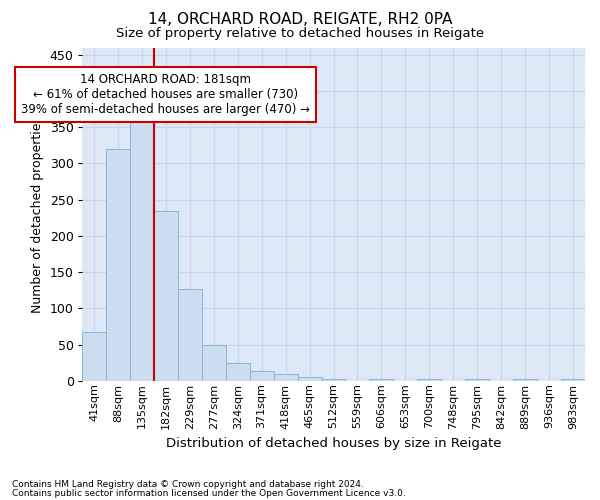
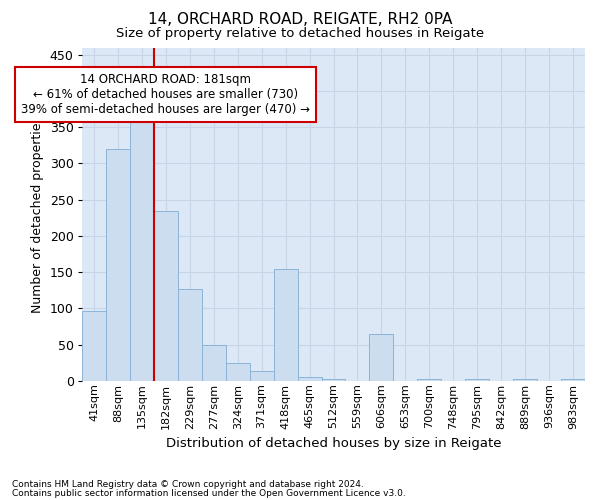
41sqm: 67 -> 96
418sqm: 10 -> 154
606sqm: 3 -> 64
